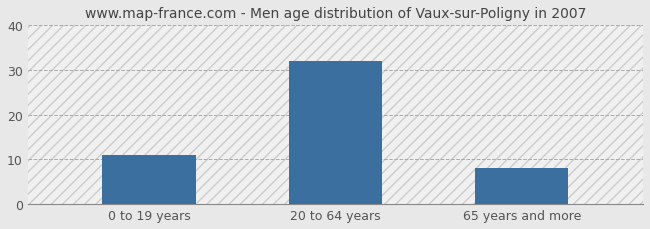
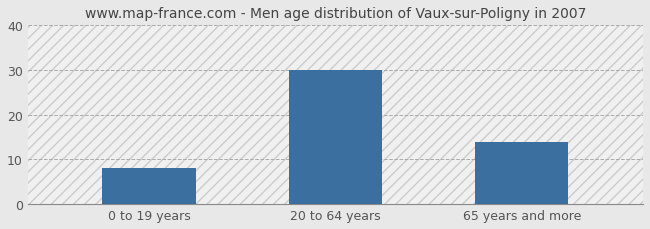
0 to 19 years: 11 -> 8
20 to 64 years: 32 -> 30
65 years and more: 8 -> 14
